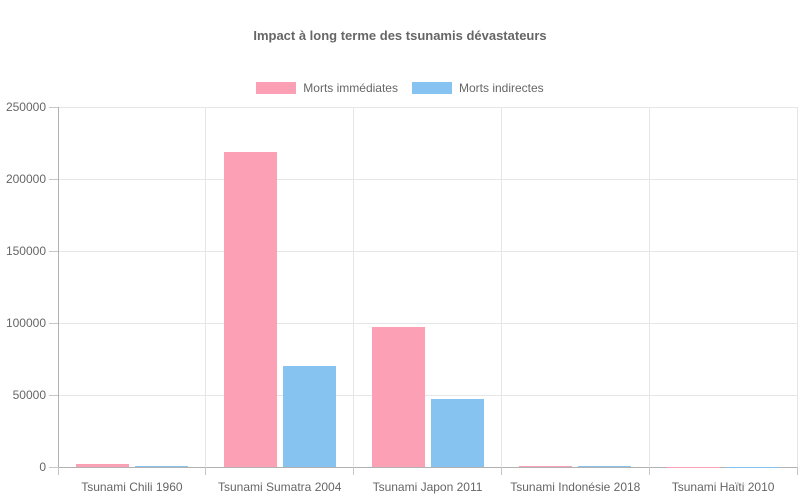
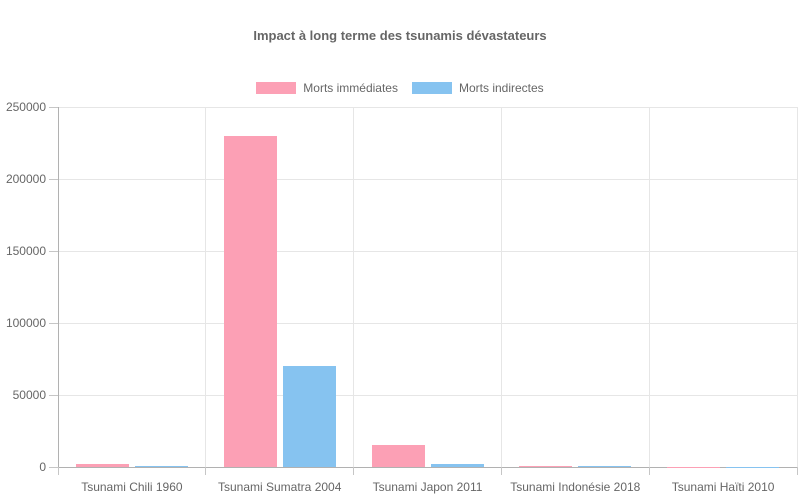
Morts immédiates/Tsunami Sumatra 2004: 219000 -> 230000
Morts immédiates/Tsunami Japon 2011: 97000 -> 15000
Morts indirectes/Tsunami Japon 2011: 47000 -> 2000
